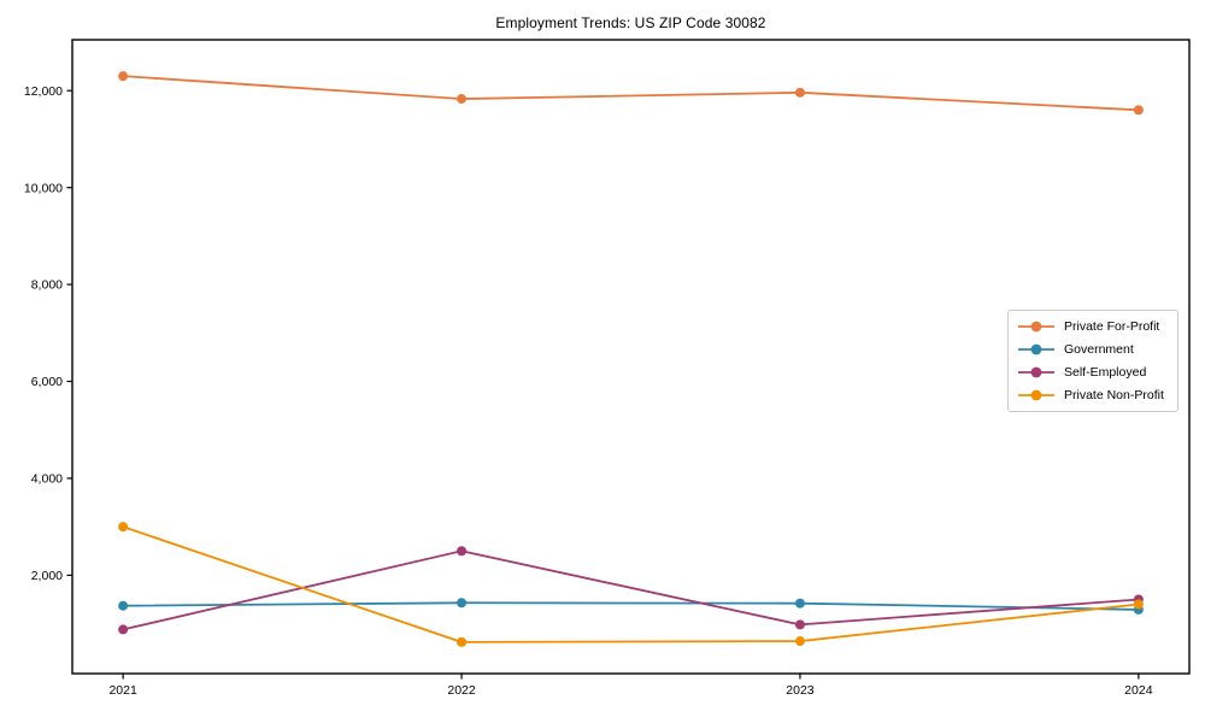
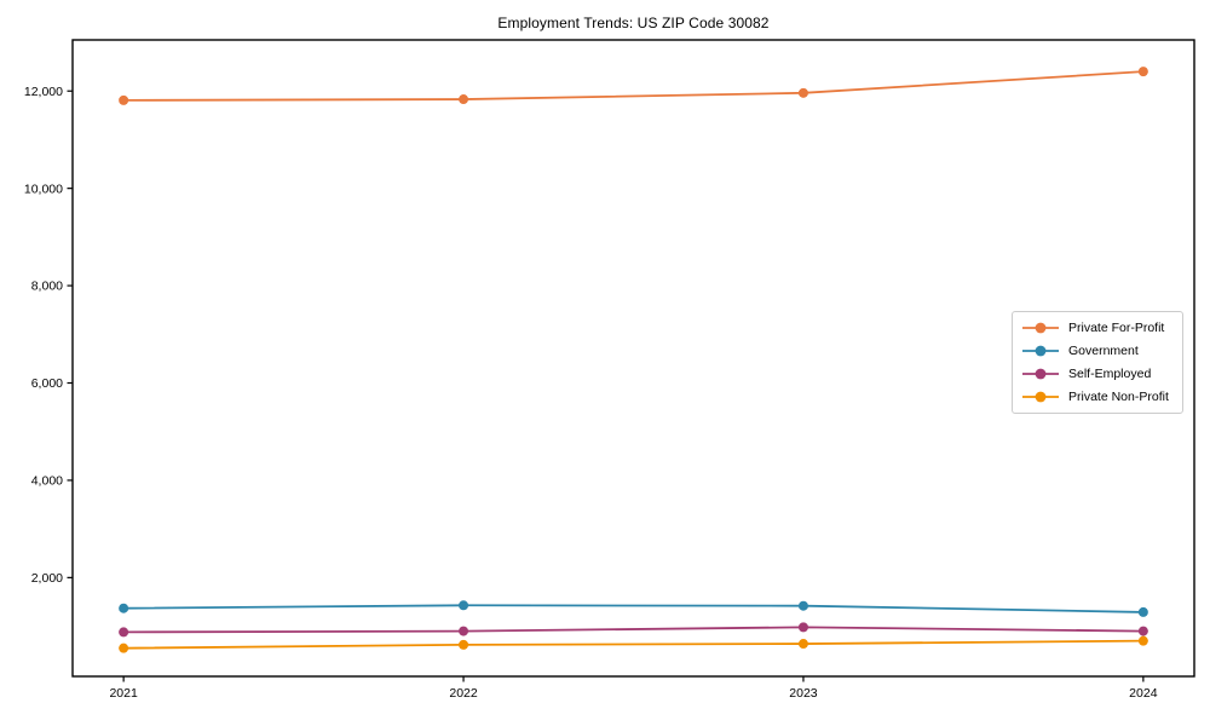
Private For-Profit/2021: 12300 -> 11800
Private Non-Profit/2021: 3000 -> 600
Self-Employed/2022: 2500 -> 900
Private For-Profit/2024: 11600 -> 12400
Self-Employed/2024: 1500 -> 900
Private Non-Profit/2024: 1400 -> 700
